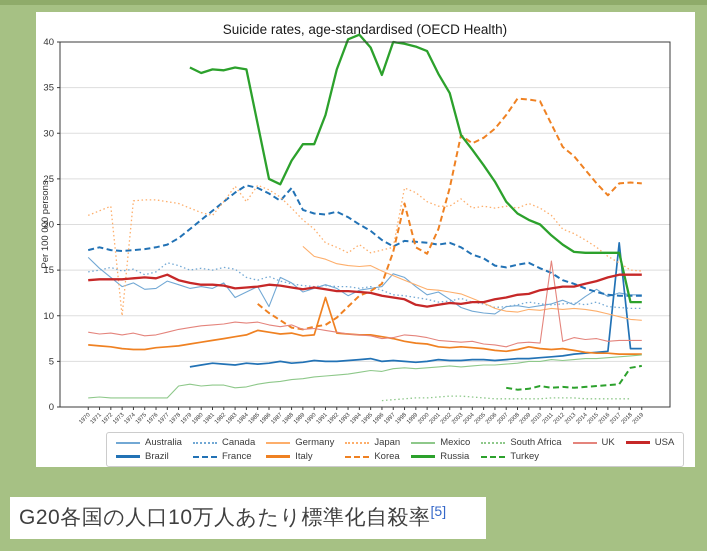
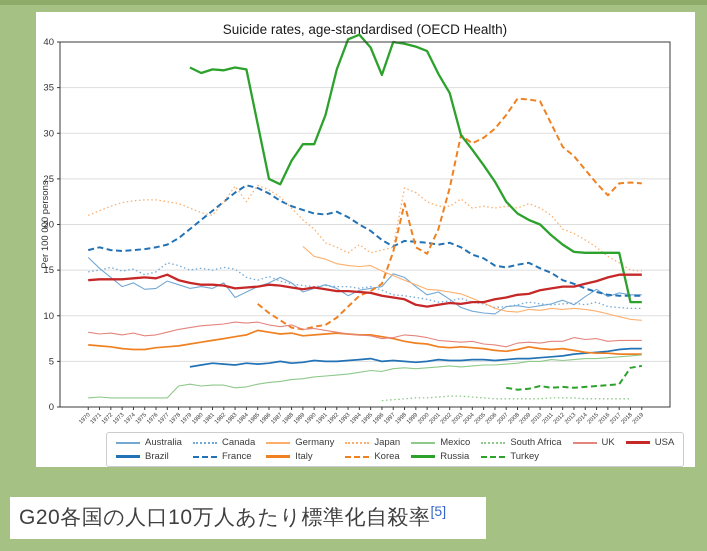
Japan/1973: 10 -> 22
Australia/1986: 11 -> 14
France/1988: 24 -> 22
Italy/1991: 12 -> 8
UK/2011: 16 -> 7
Brazil/2017: 18 -> 6
